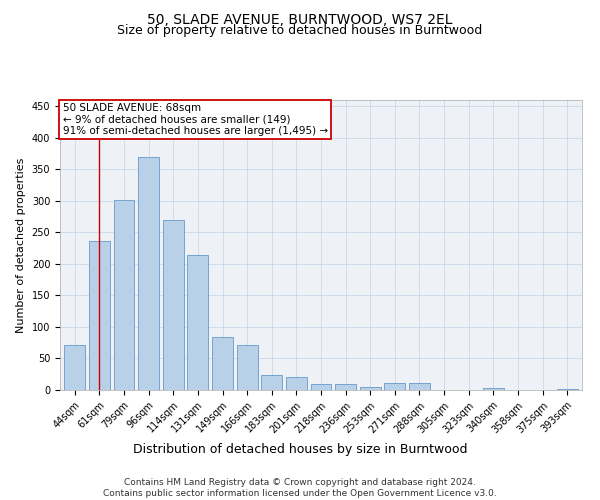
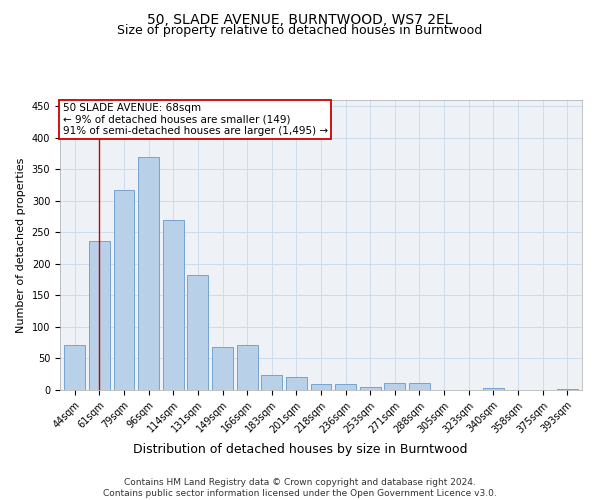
79sqm: 302 -> 317
131sqm: 214 -> 183
149sqm: 84 -> 68
